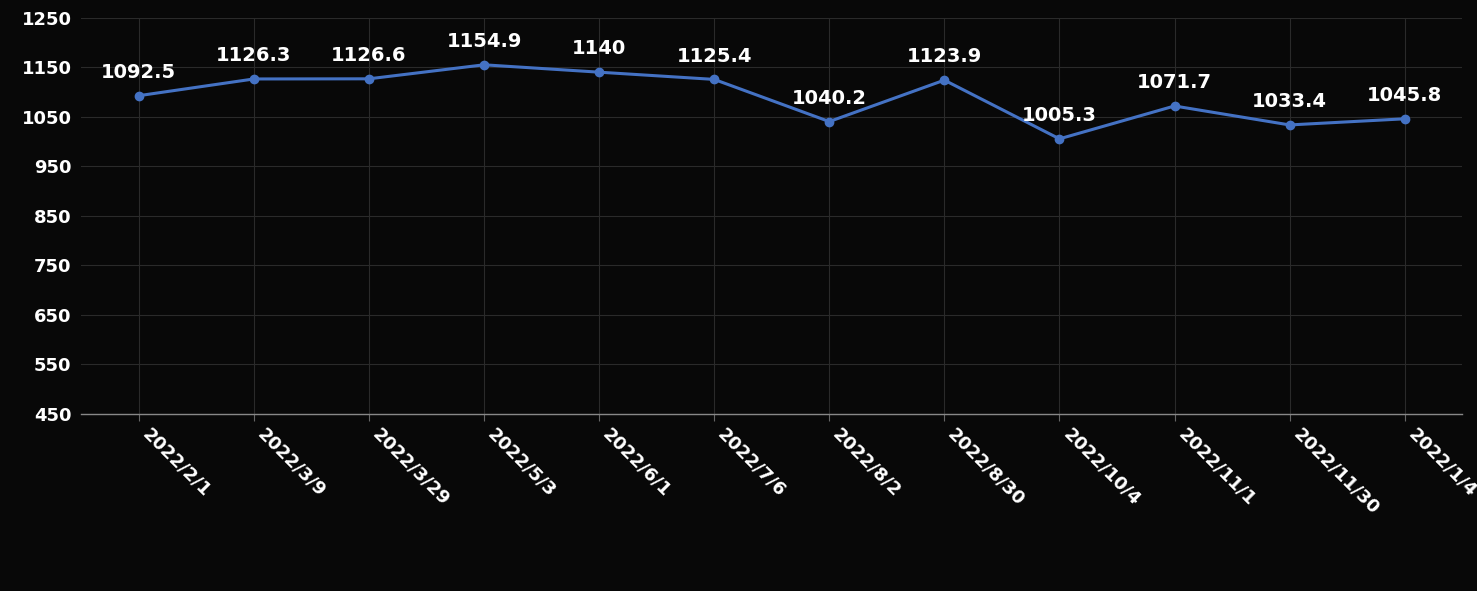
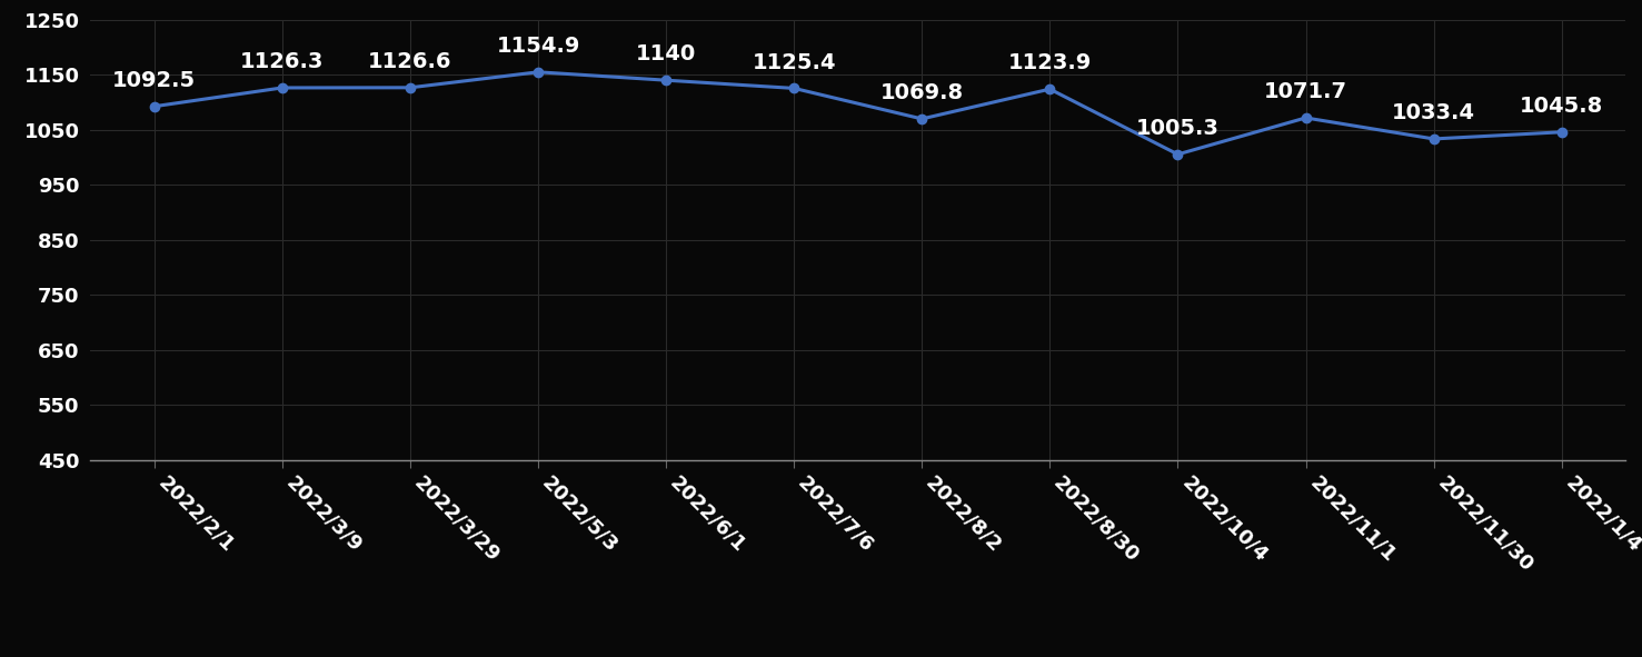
2022/8/2: 1040.2 -> 1069.8
